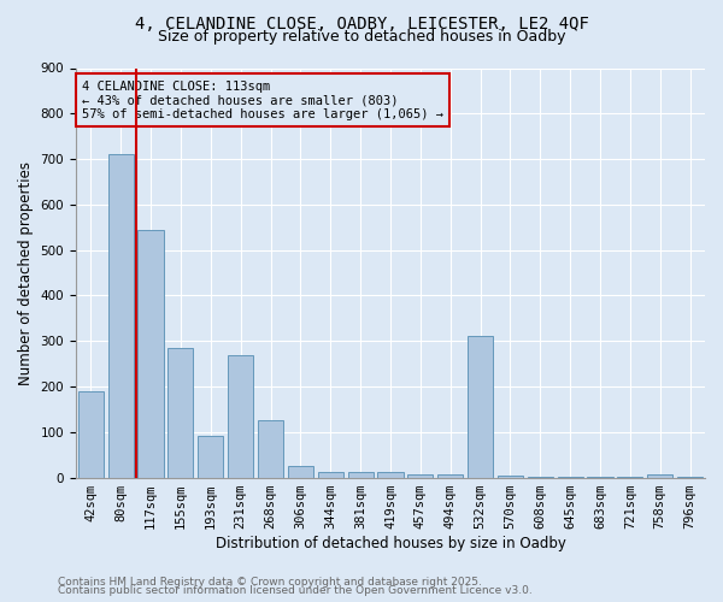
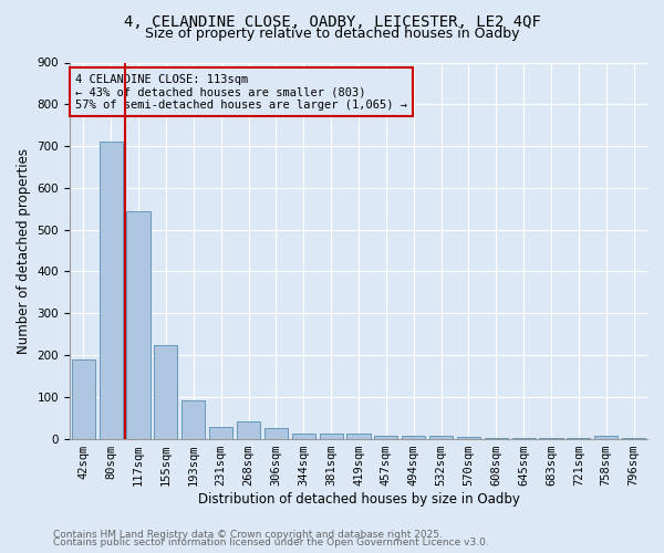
155sqm: 285 -> 225
231sqm: 270 -> 28
268sqm: 125 -> 40
532sqm: 310 -> 8
